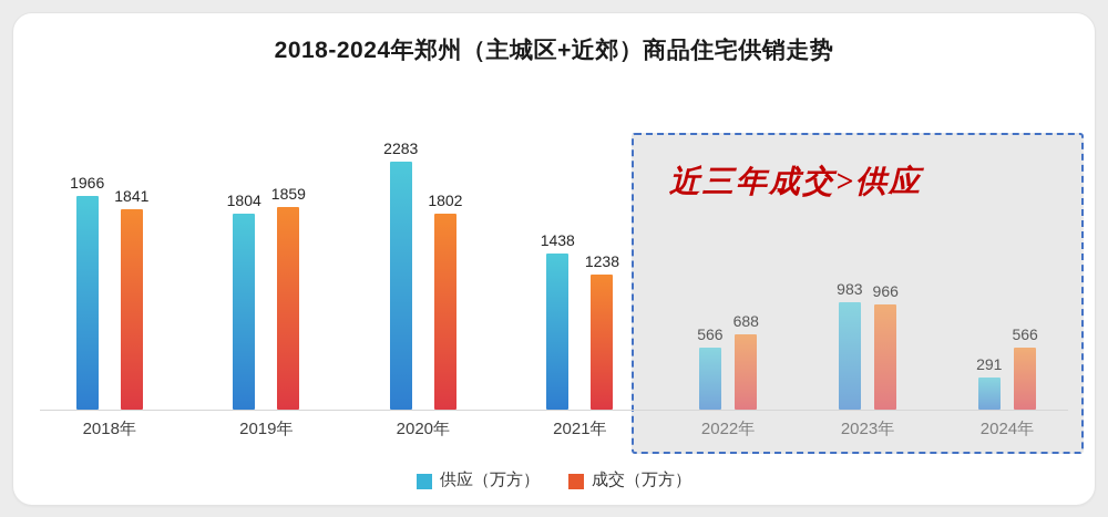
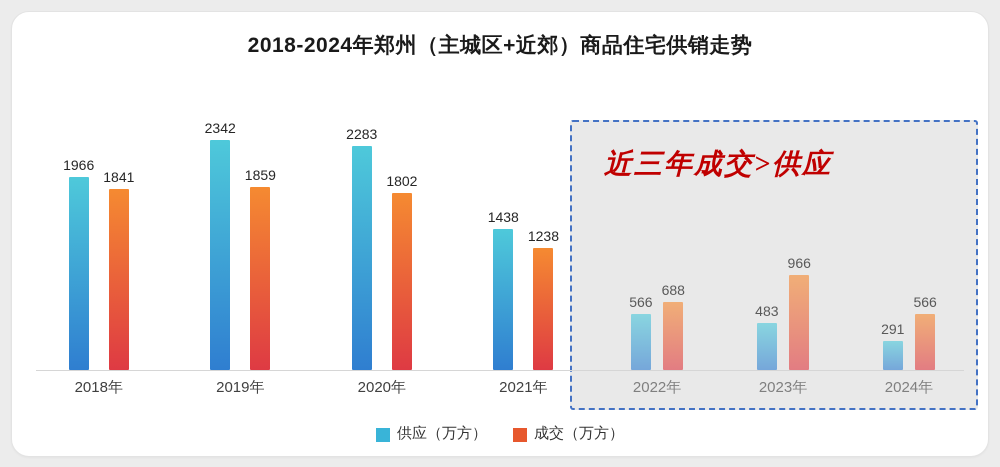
供应（万方）/2019年: 1804 -> 2342
供应（万方）/2023年: 983 -> 483
